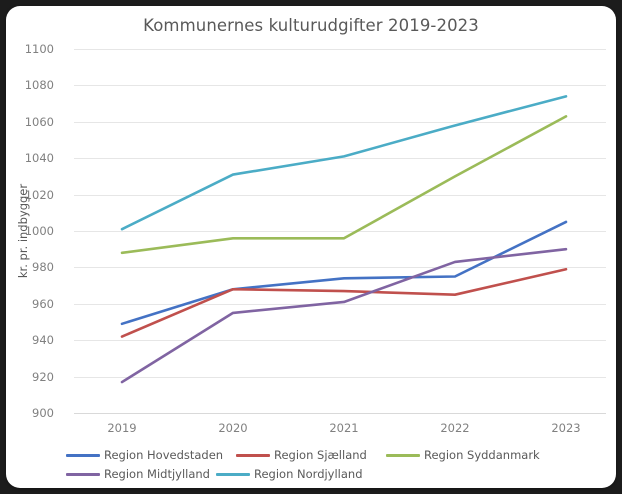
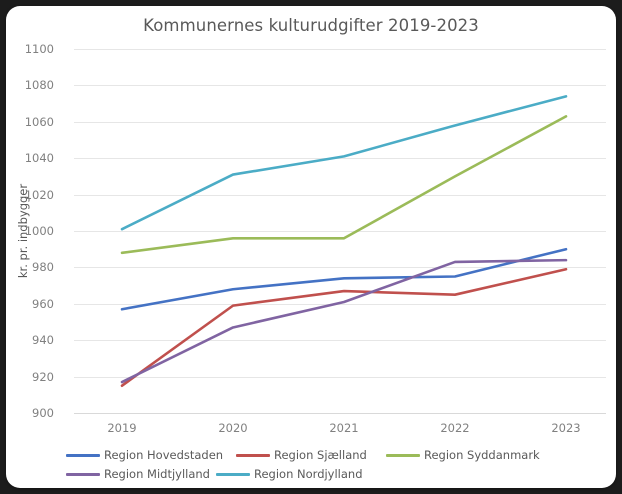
Region Hovedstaden/2019: 949 -> 957
Region Sjælland/2019: 942 -> 915
Region Sjælland/2020: 968 -> 959
Region Midtjylland/2020: 955 -> 947
Region Hovedstaden/2023: 1005 -> 990
Region Midtjylland/2023: 990 -> 984
